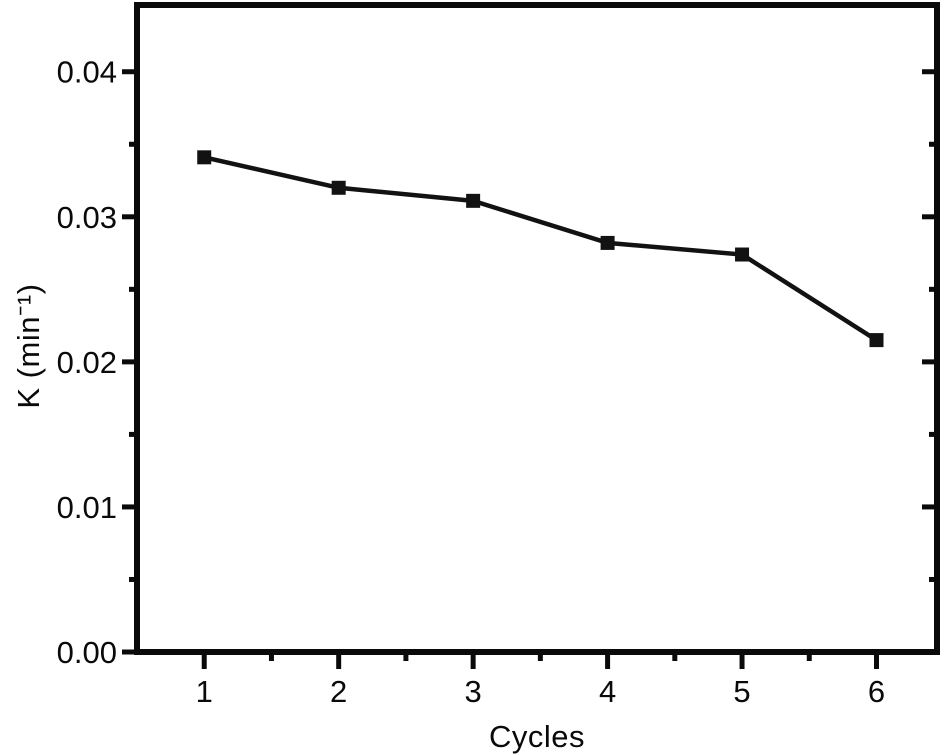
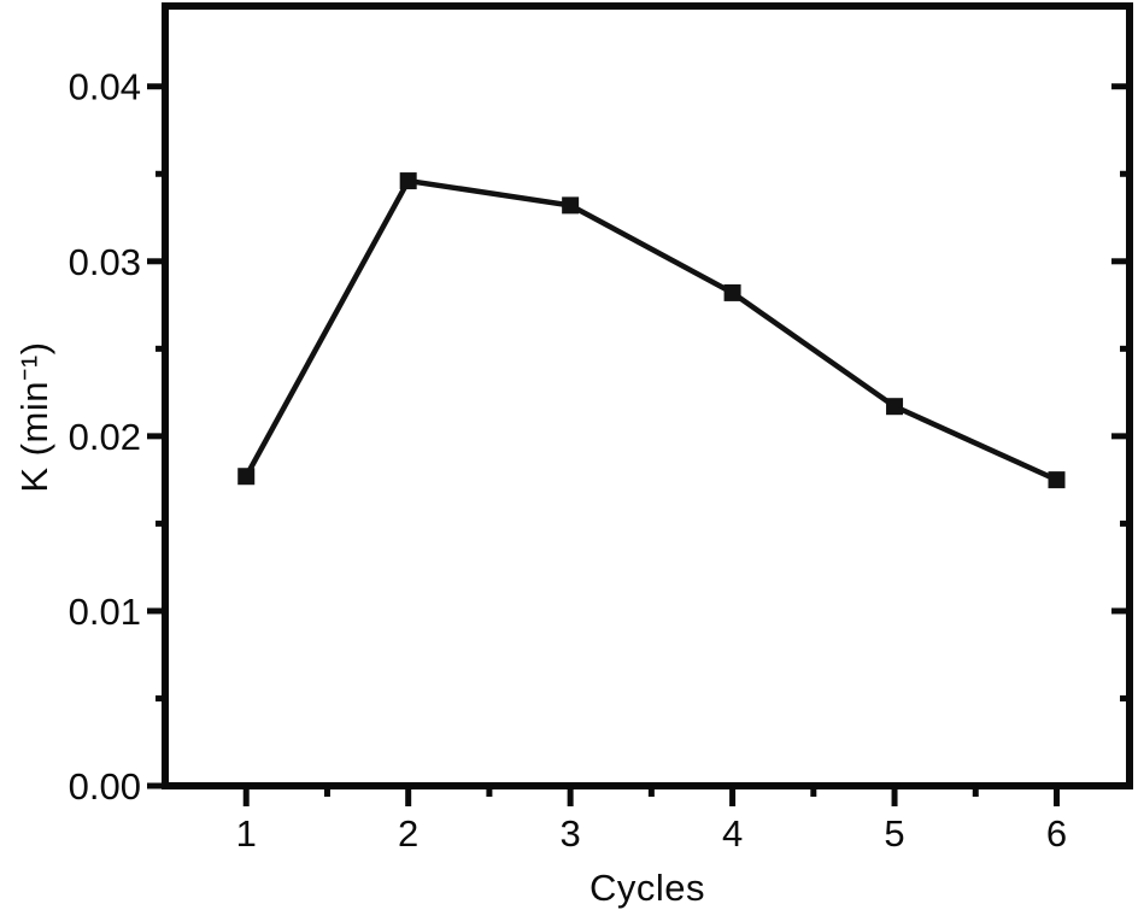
1: 0.0341 -> 0.0177
2: 0.0320 -> 0.0346
3: 0.0311 -> 0.0332
5: 0.0274 -> 0.0217
6: 0.0215 -> 0.0175
